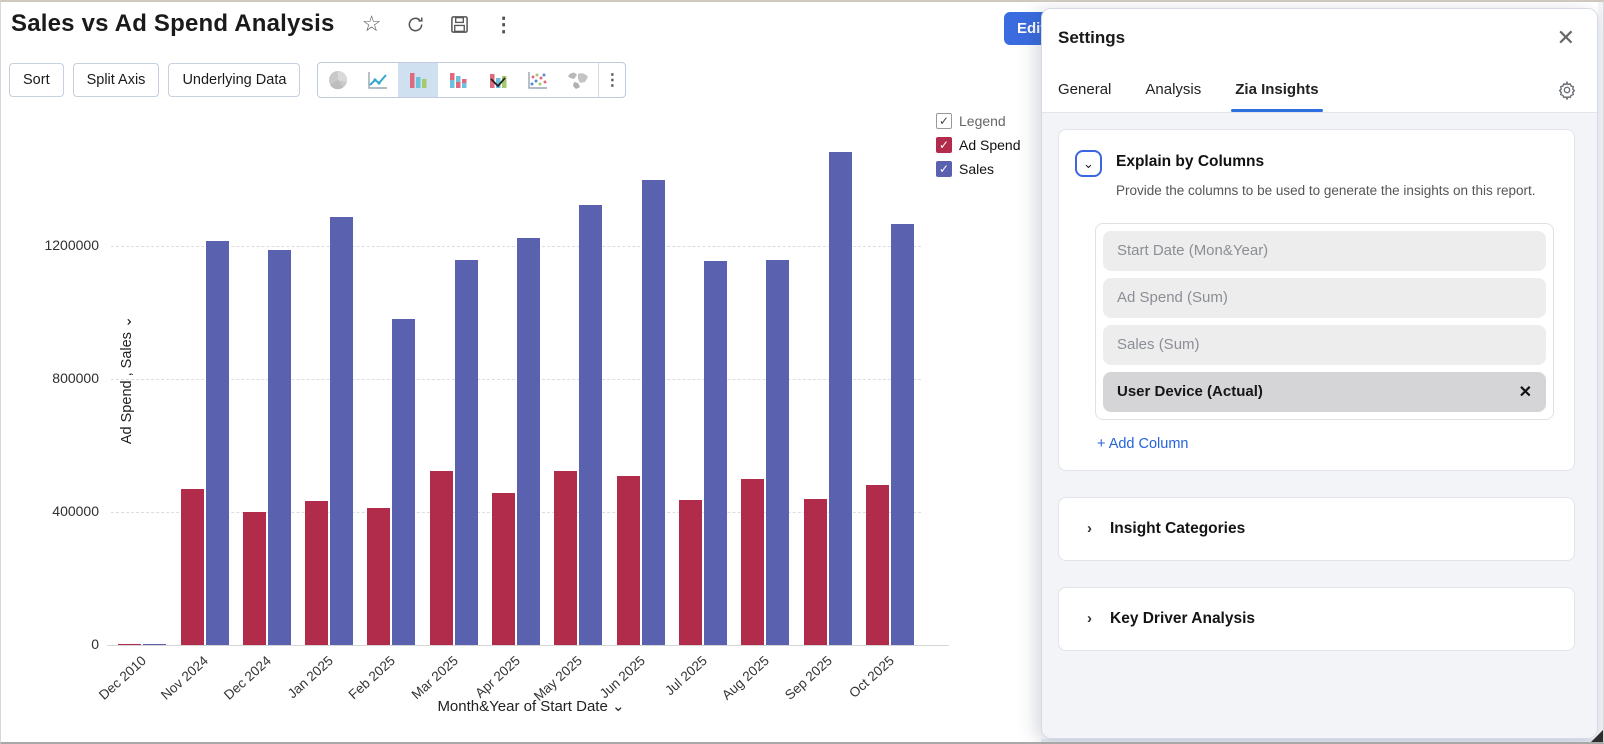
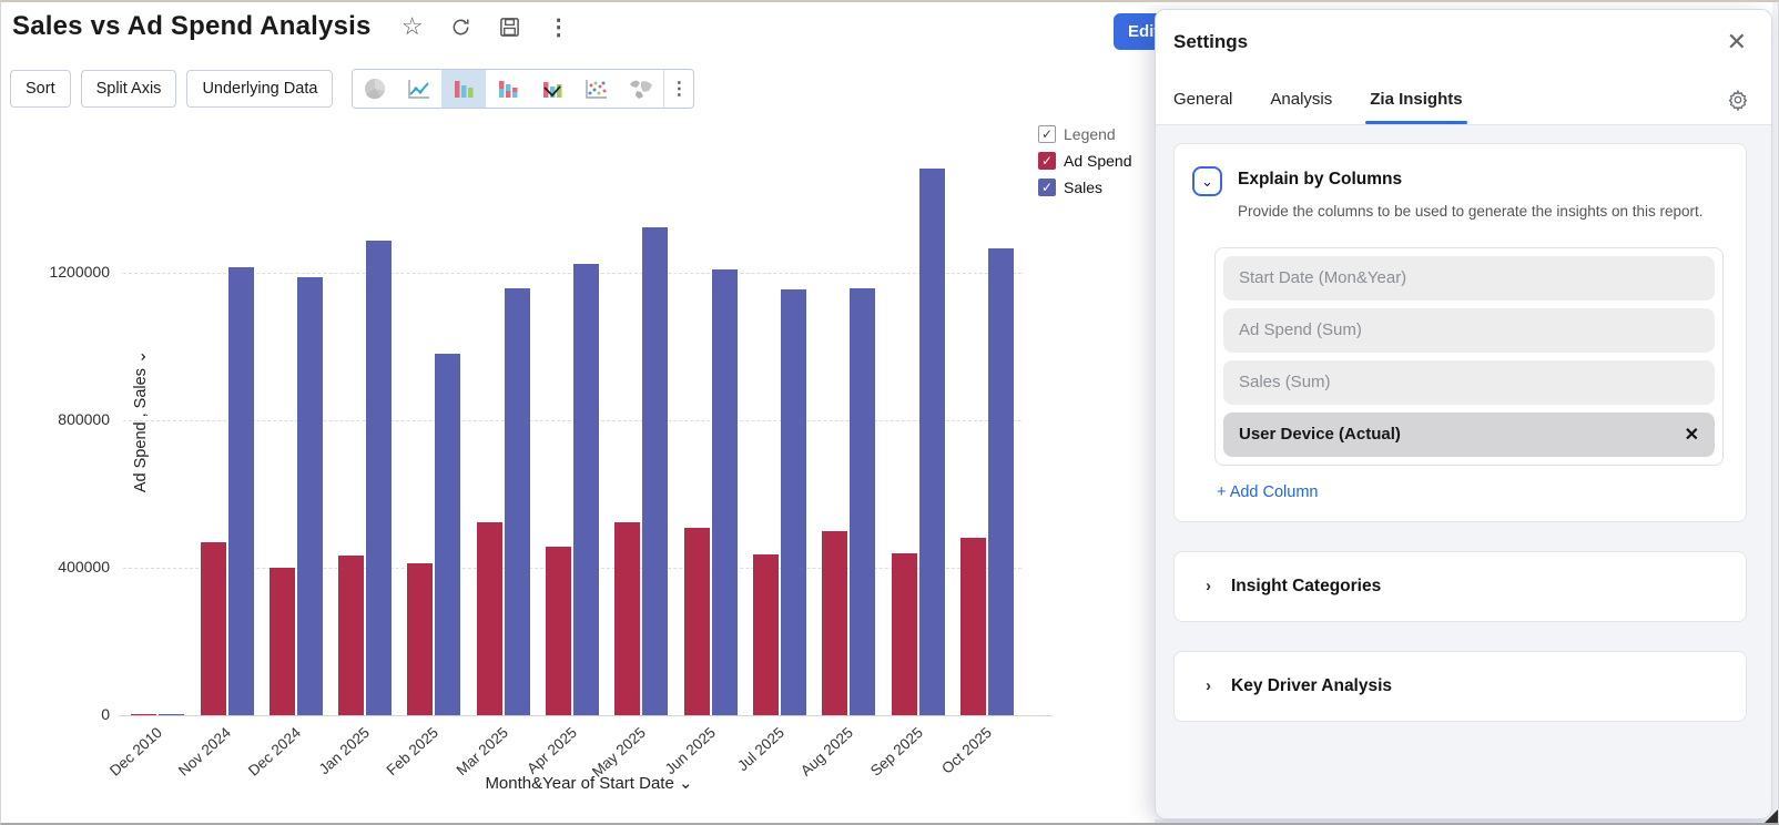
Sales/Jun 2025: 1400000 -> 1210000
